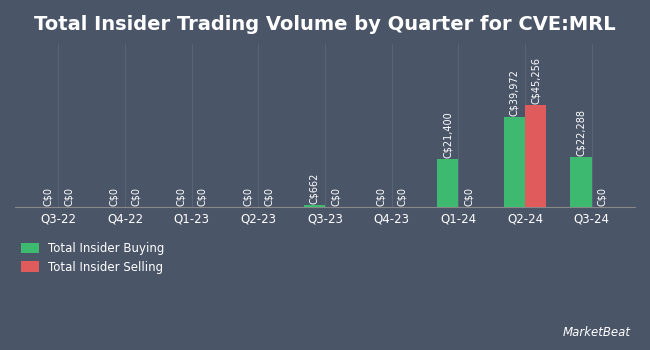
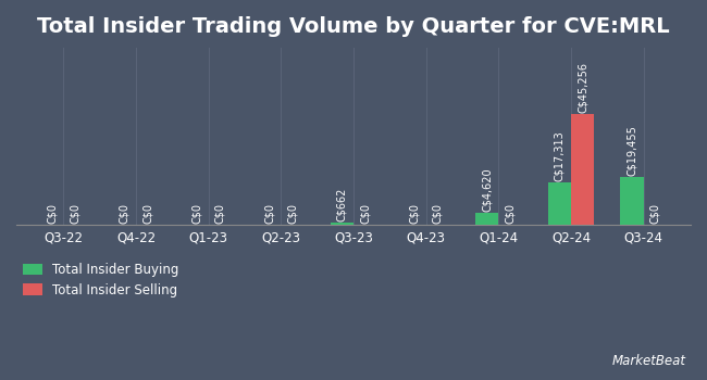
Total Insider Buying/Q1-24: C$21,400 -> C$4,620
Total Insider Buying/Q2-24: C$39,972 -> C$17,313
Total Insider Buying/Q3-24: C$22,288 -> C$19,455
